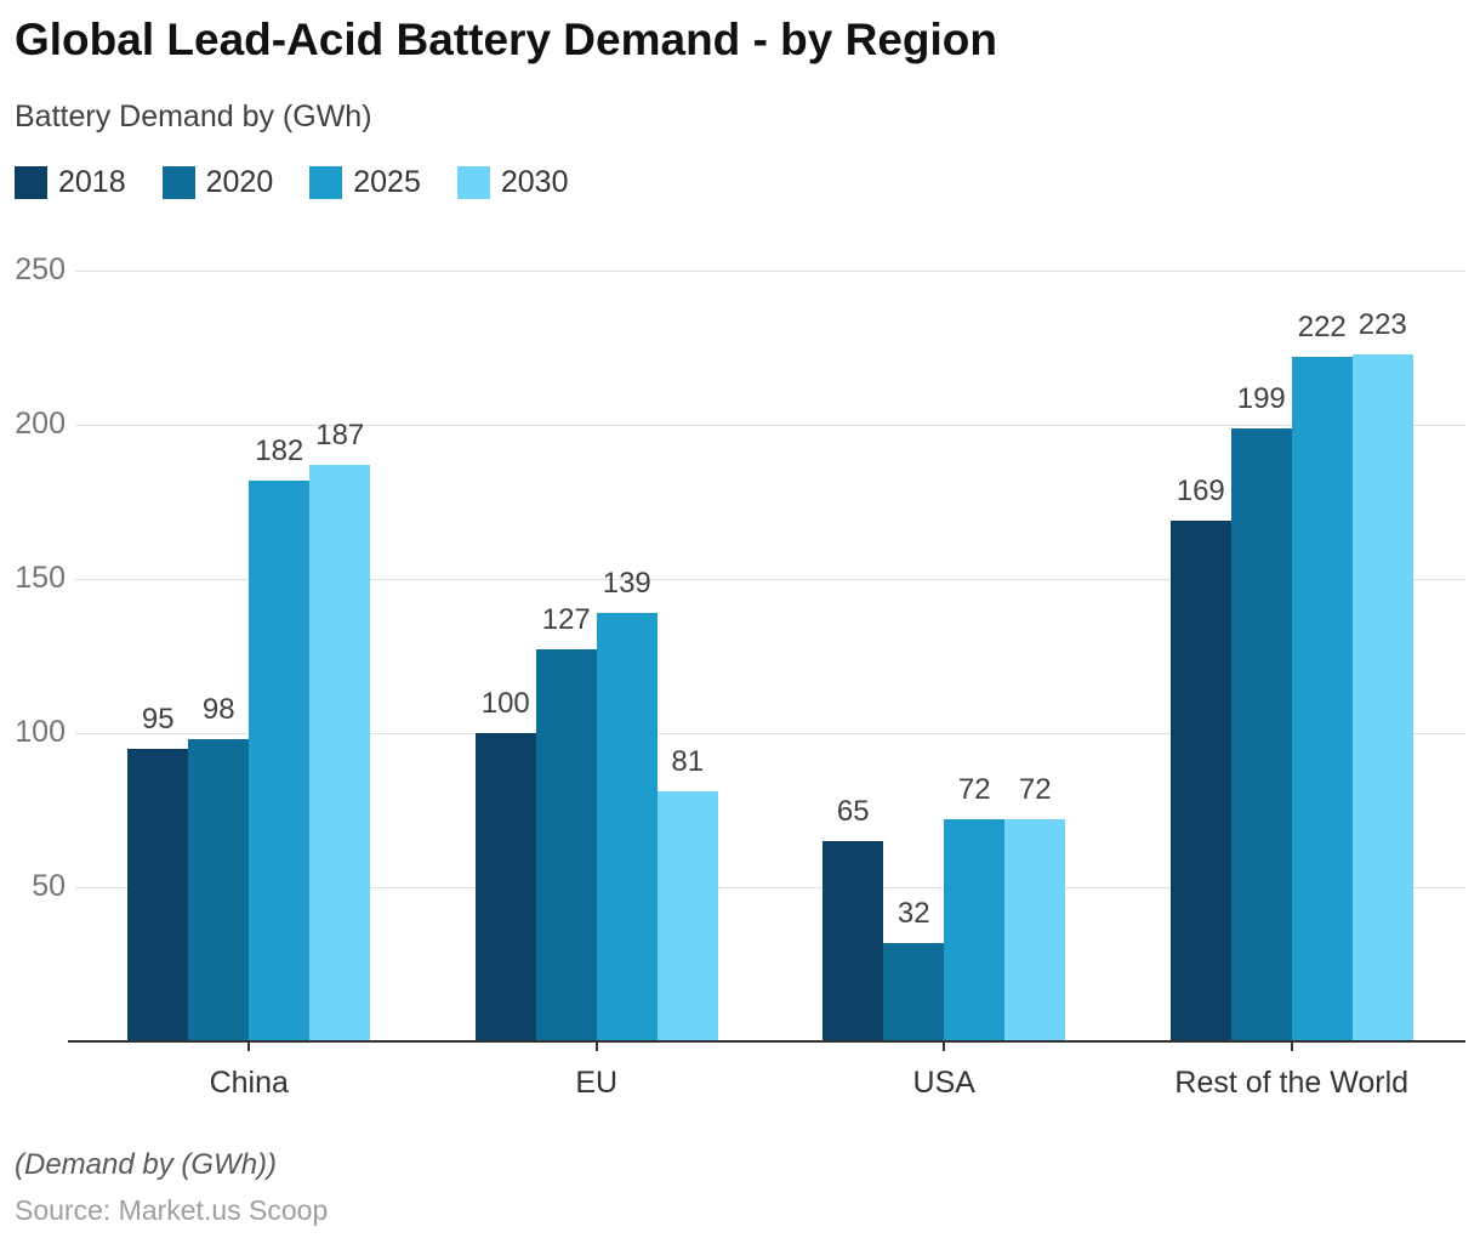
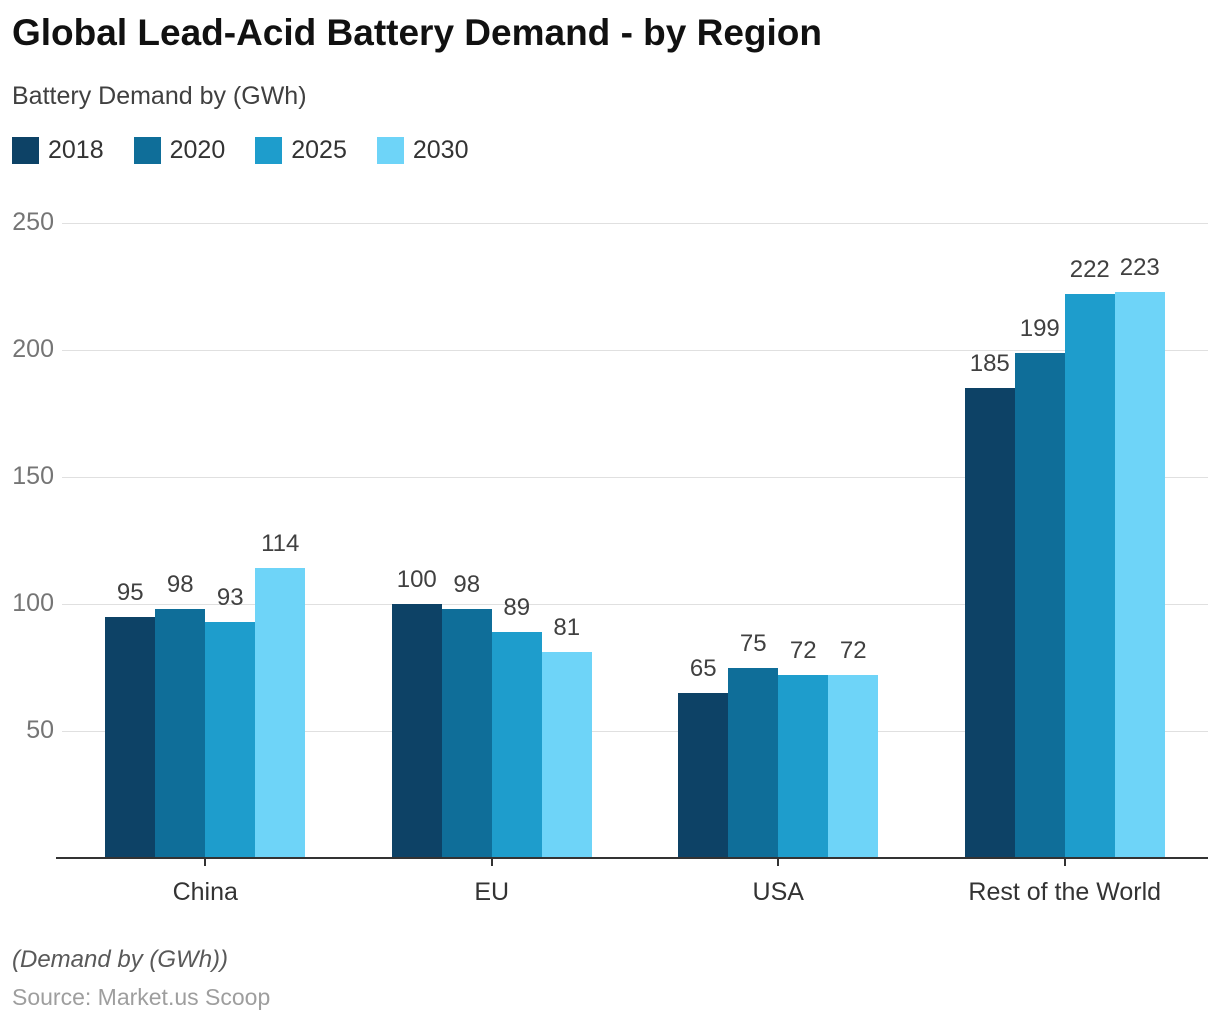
2025/China: 182 -> 93
2030/China: 187 -> 114
2020/EU: 127 -> 98
2025/EU: 139 -> 89
2020/USA: 32 -> 75
2018/Rest of the World: 169 -> 185
